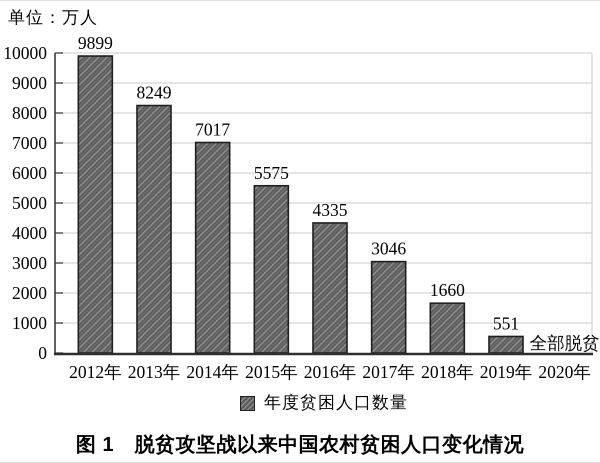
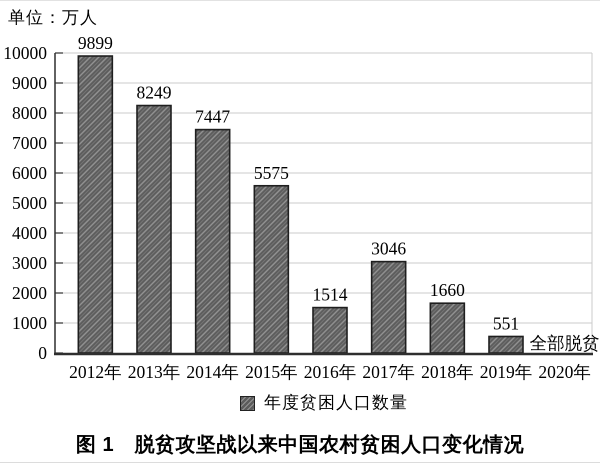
2014年: 7017 -> 7447
2016年: 4335 -> 1514
